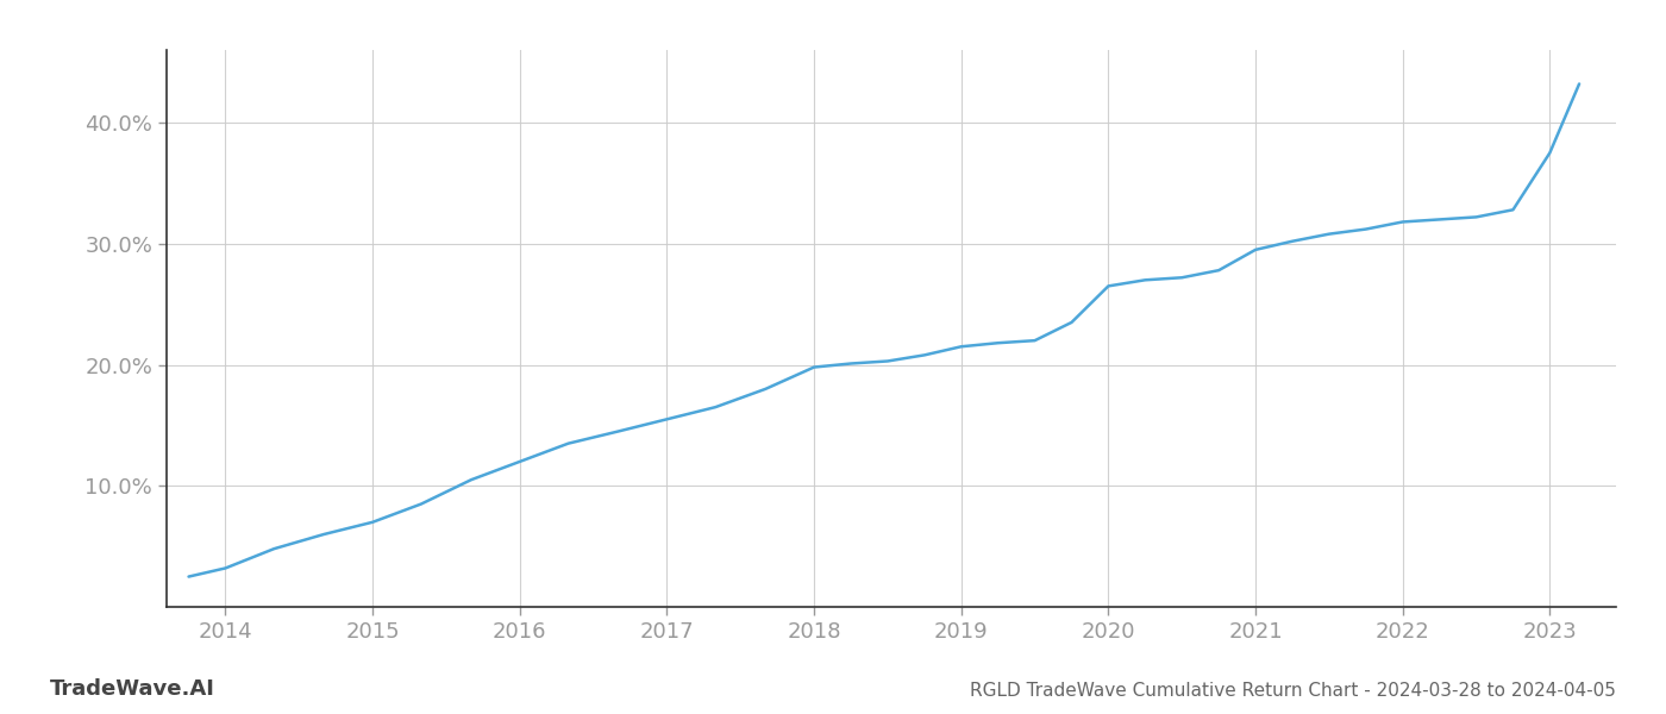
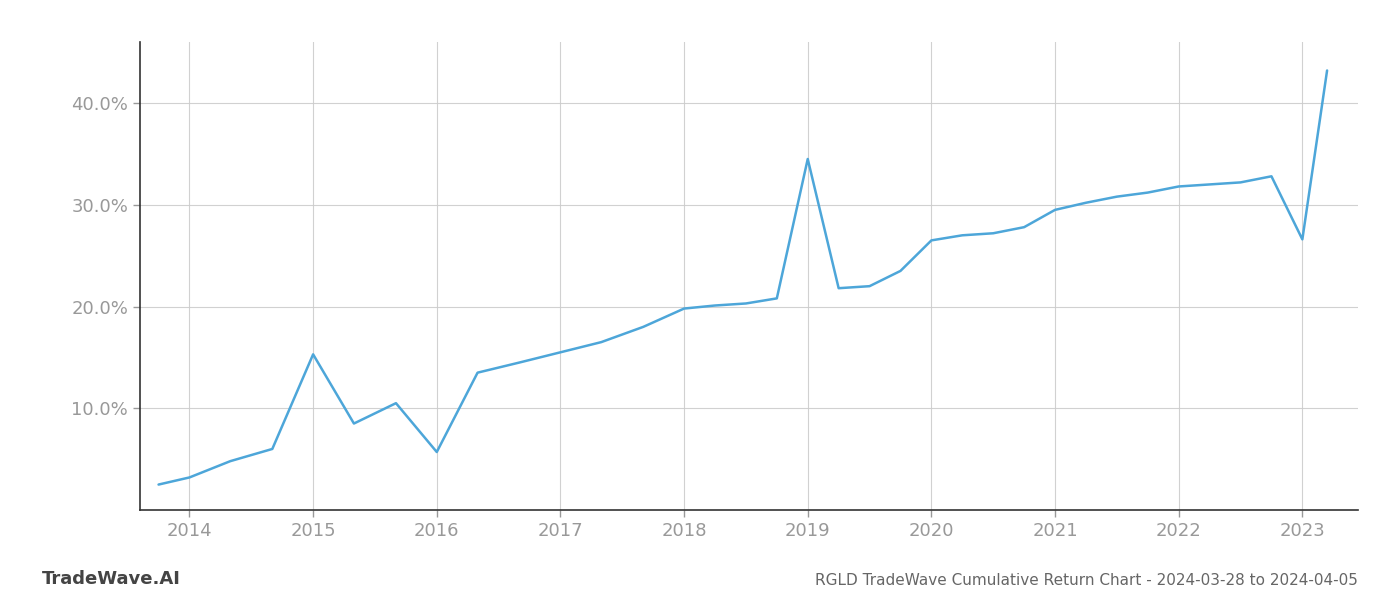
2015: 7.0% -> 15.3%
2016: 12.0% -> 5.7%
2019: 21.5% -> 34.5%
2023: 37.5% -> 26.6%
